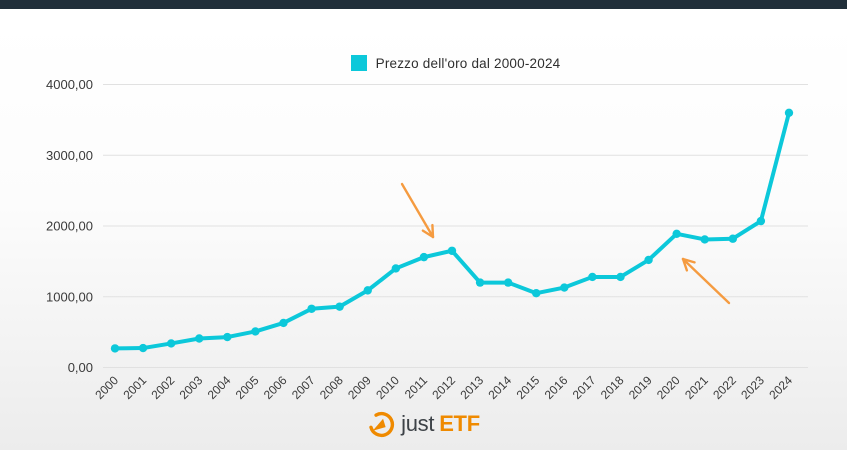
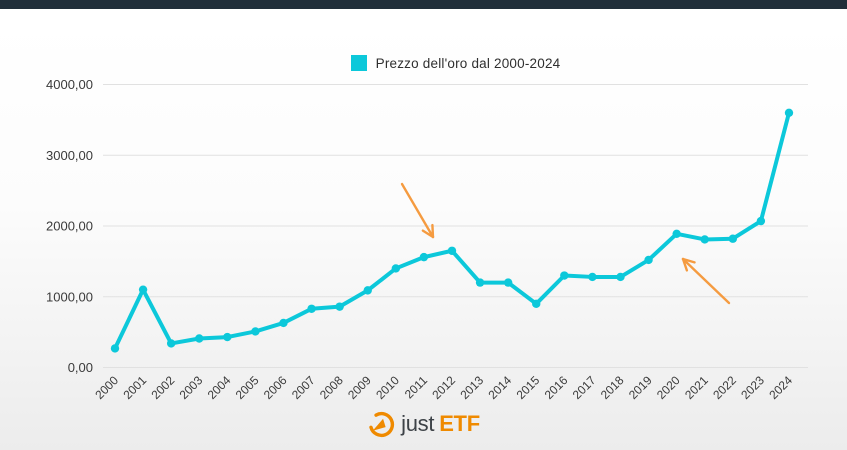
2001: 300 -> 1100
2015: 1000 -> 900
2016: 1100 -> 1300
